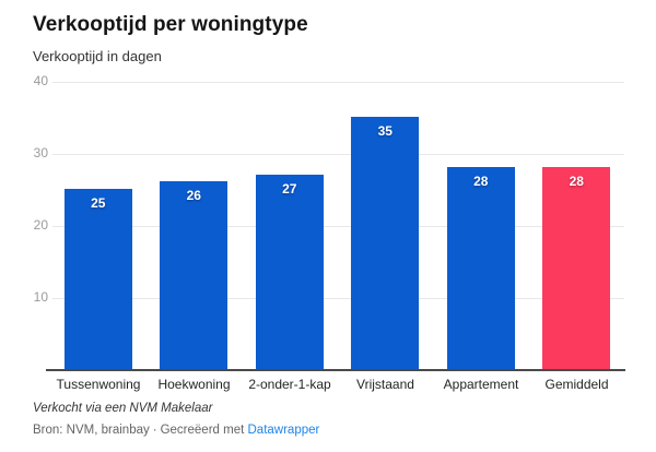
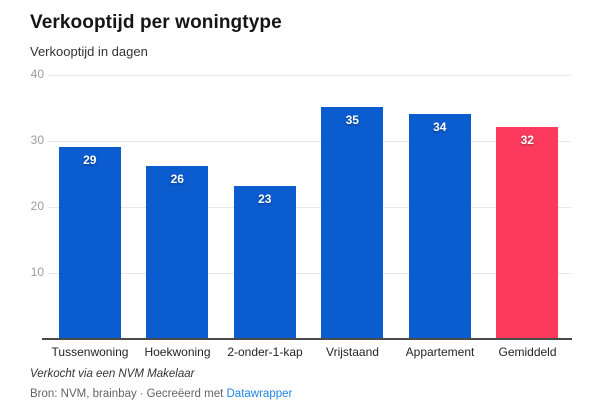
Tussenwoning: 25 -> 29
2-onder-1-kap: 27 -> 23
Appartement: 28 -> 34
Gemiddeld: 28 -> 32
